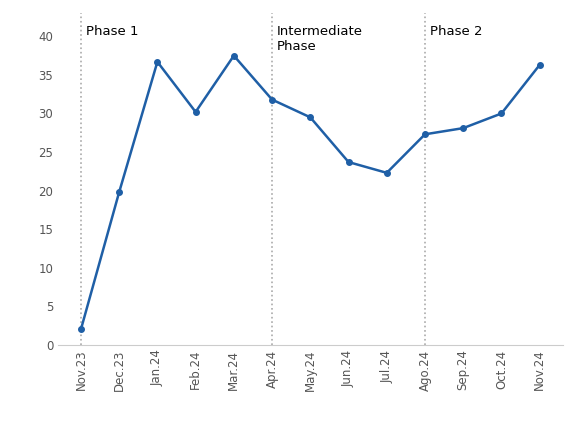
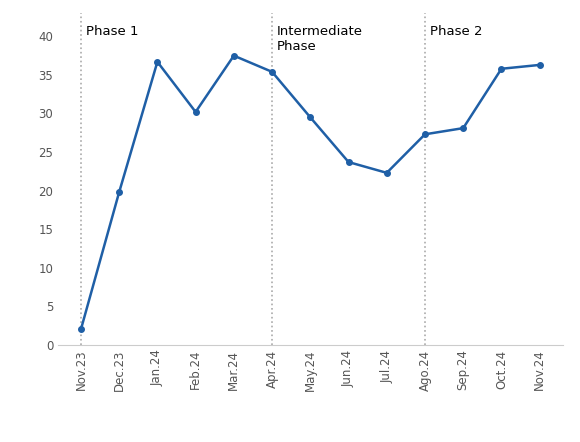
Apr.24: 31.8 -> 35.4
Oct.24: 30.0 -> 35.8
